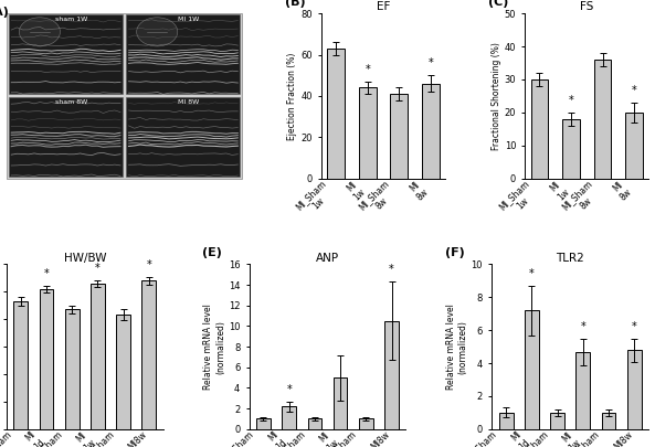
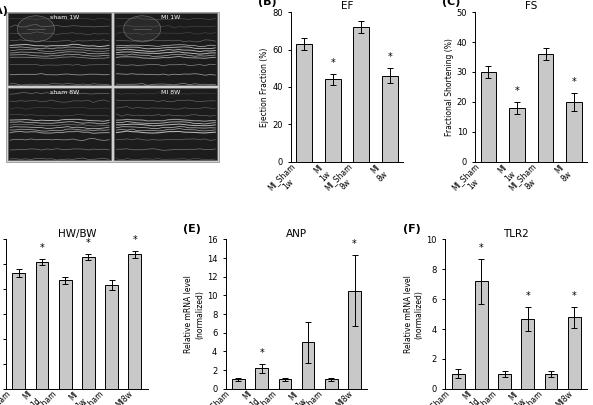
EF/MI_Sham 8w: 41 -> 72
